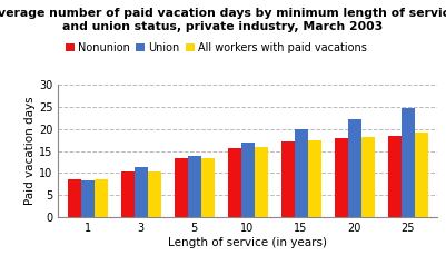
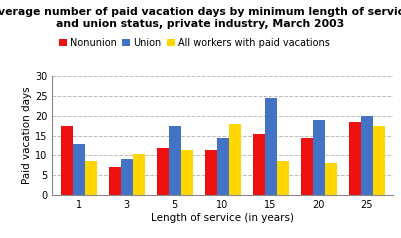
Nonunion/1: 8.7 -> 17.5
Union/1: 8.4 -> 13.0
Nonunion/3: 10.5 -> 7.0
Union/3: 11.3 -> 9.0
Nonunion/5: 13.3 -> 12.0
Union/5: 13.9 -> 17.5
All workers with paid vacations/5: 13.5 -> 11.5
Nonunion/10: 15.7 -> 11.5
Union/10: 17.0 -> 14.5
All workers with paid vacations/10: 15.9 -> 18.0
Nonunion/15: 17.3 -> 15.5
Union/15: 20.0 -> 24.5
All workers with paid vacations/15: 17.4 -> 8.5
Nonunion/20: 17.9 -> 14.5
Union/20: 22.2 -> 19.0
All workers with paid vacations/20: 18.2 -> 8.0
Union/25: 24.8 -> 20.0
All workers with paid vacations/25: 19.1 -> 17.5
